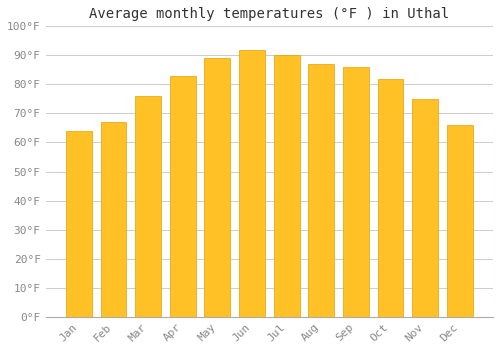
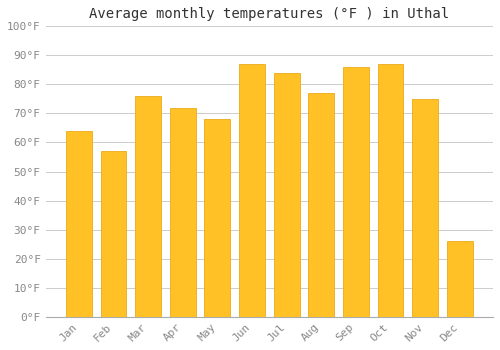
Feb: 67°F -> 57°F
Apr: 83°F -> 72°F
May: 89°F -> 68°F
Jun: 92°F -> 87°F
Jul: 90°F -> 84°F
Aug: 87°F -> 77°F
Oct: 82°F -> 87°F
Dec: 66°F -> 26°F
